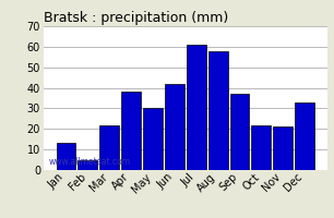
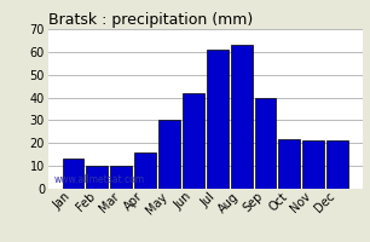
Feb: 5 -> 10
Mar: 22 -> 10
Apr: 38 -> 16
Aug: 58 -> 63
Sep: 37 -> 40
Dec: 33 -> 21
